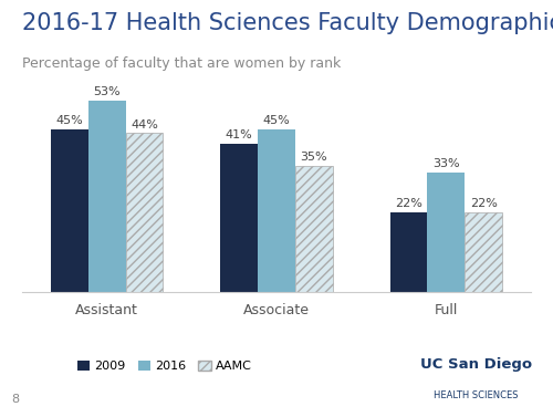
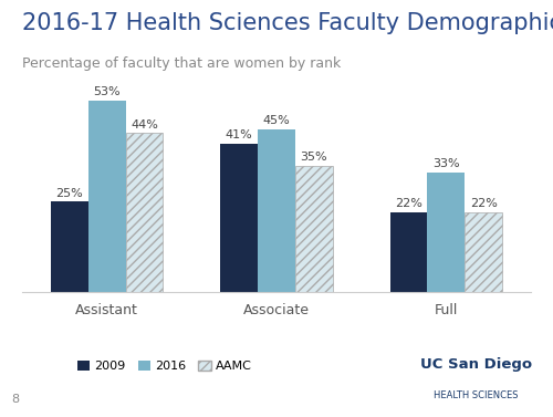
2009/Assistant: 45% -> 25%
